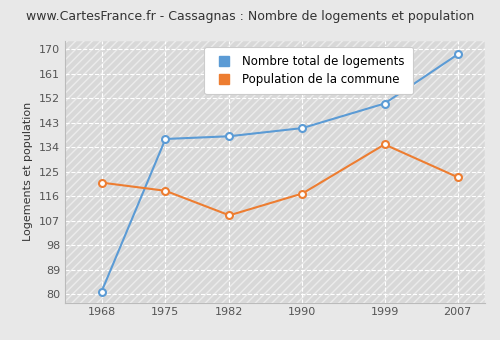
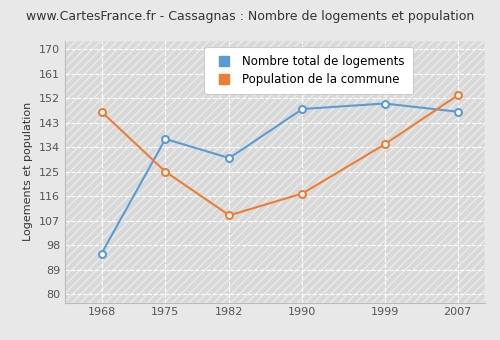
Nombre total de logements/1968: 81 -> 95
Population de la commune/1968: 121 -> 147
Population de la commune/1975: 118 -> 125
Nombre total de logements/1982: 138 -> 130
Nombre total de logements/1990: 141 -> 148
Nombre total de logements/2007: 168 -> 147
Population de la commune/2007: 123 -> 153
